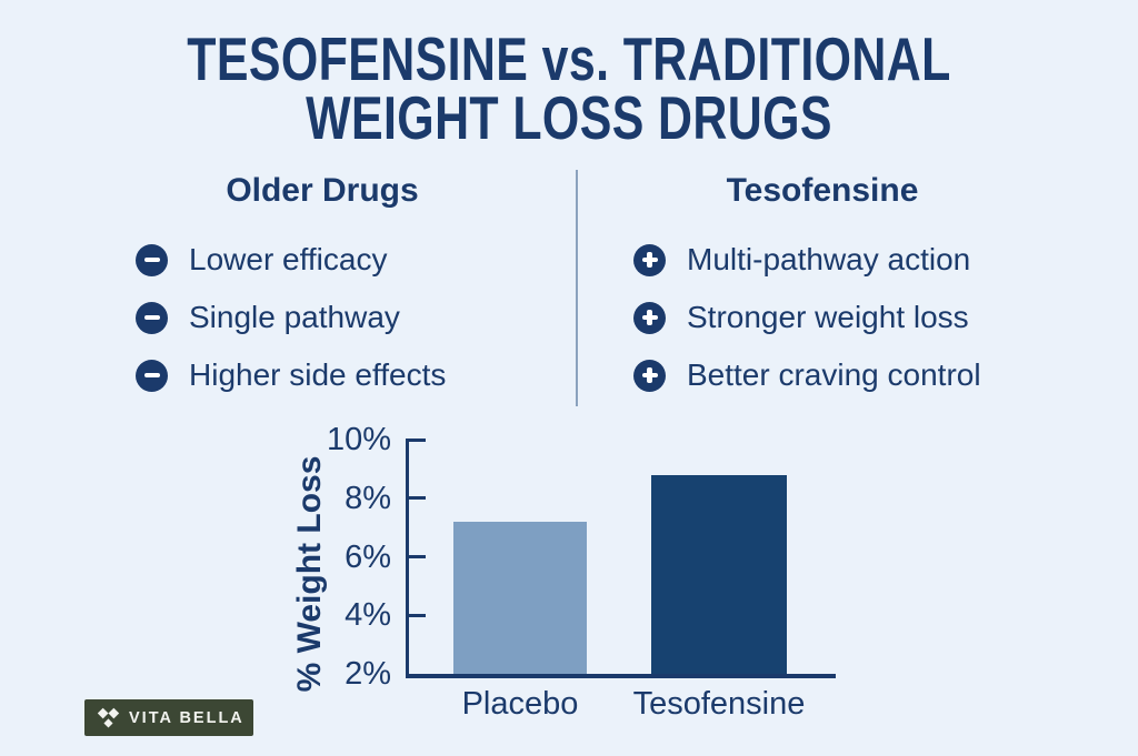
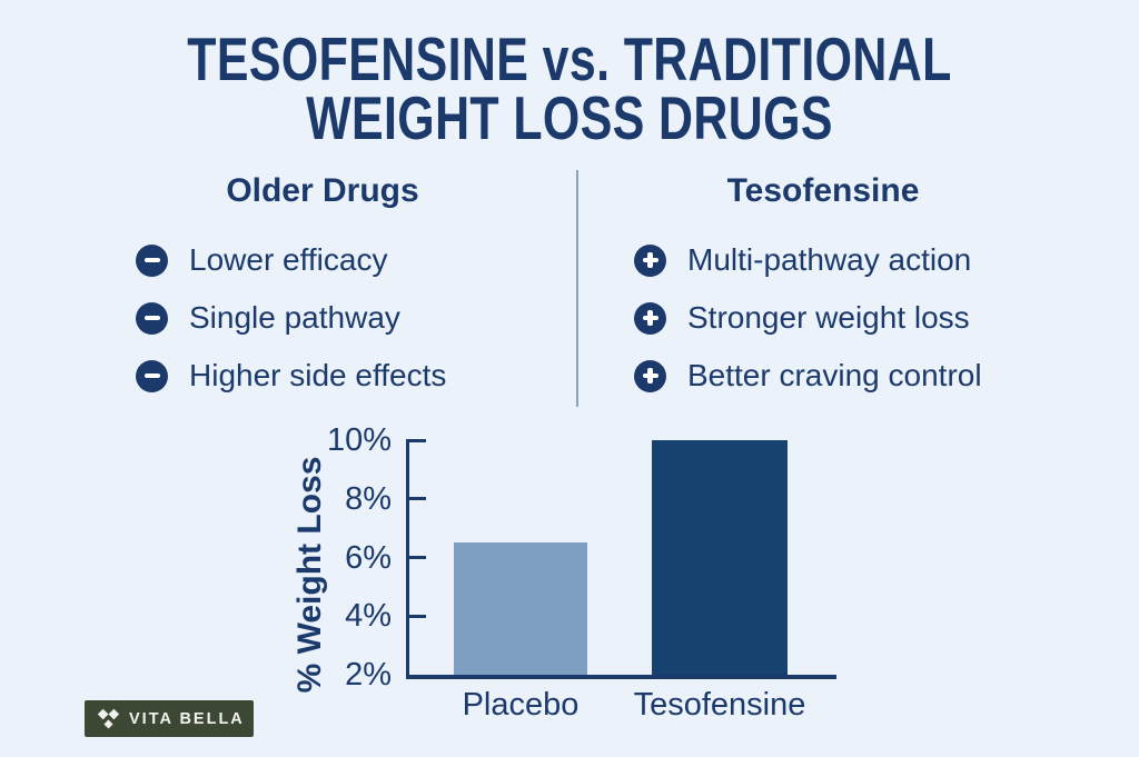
Placebo: 7.2% -> 6.5%
Tesofensine: 8.8% -> 10.0%
